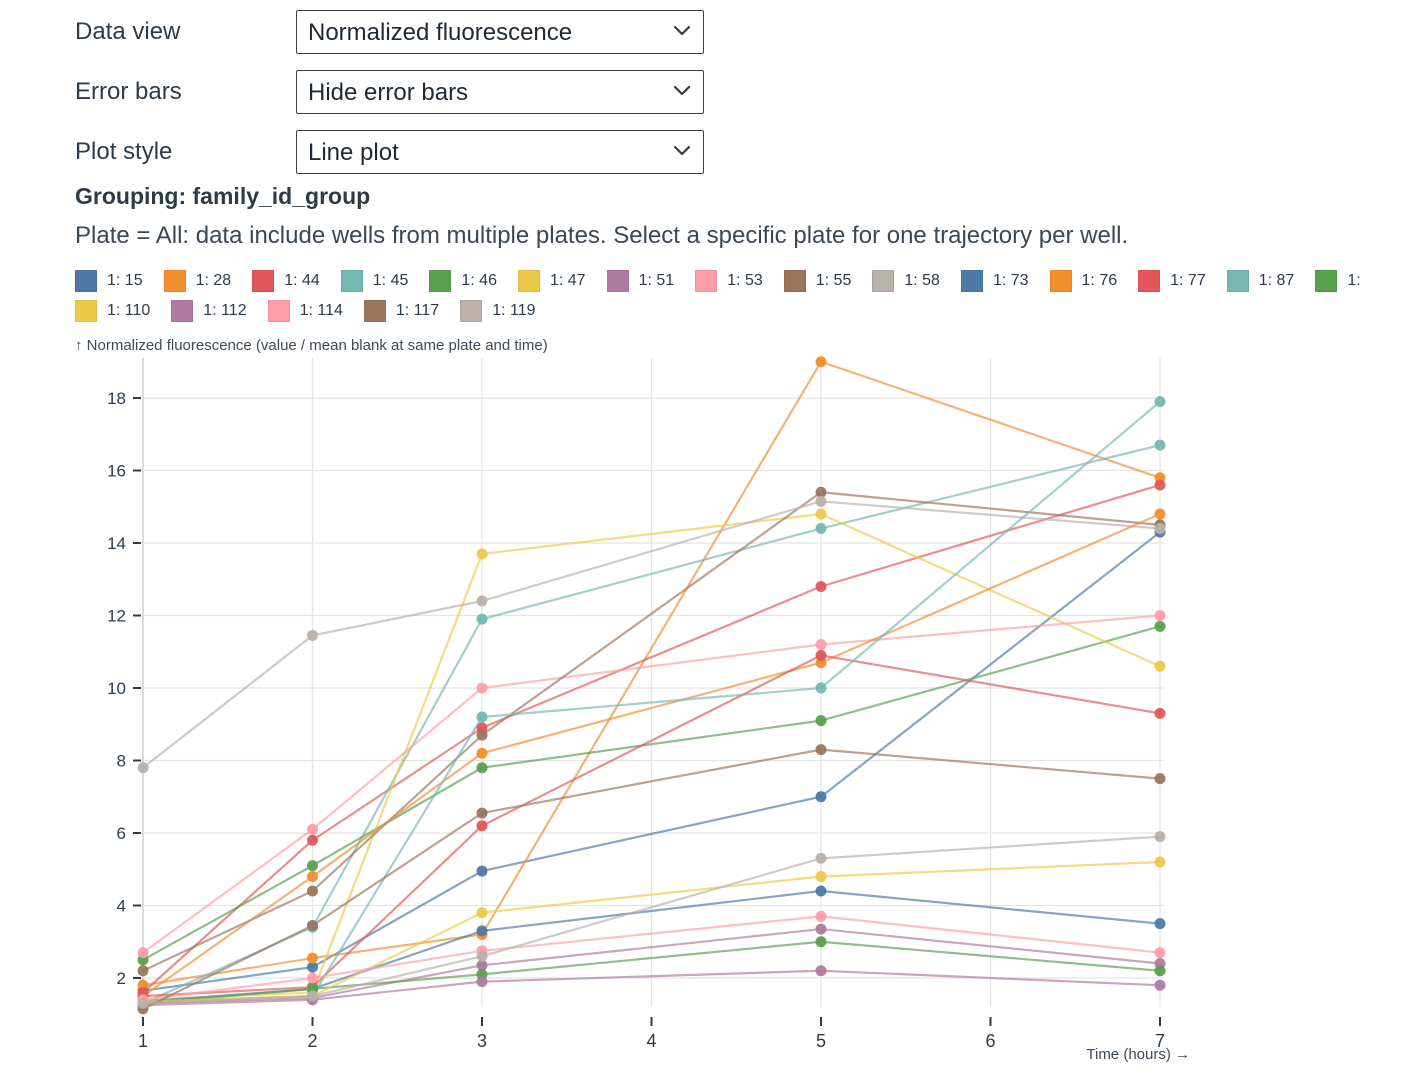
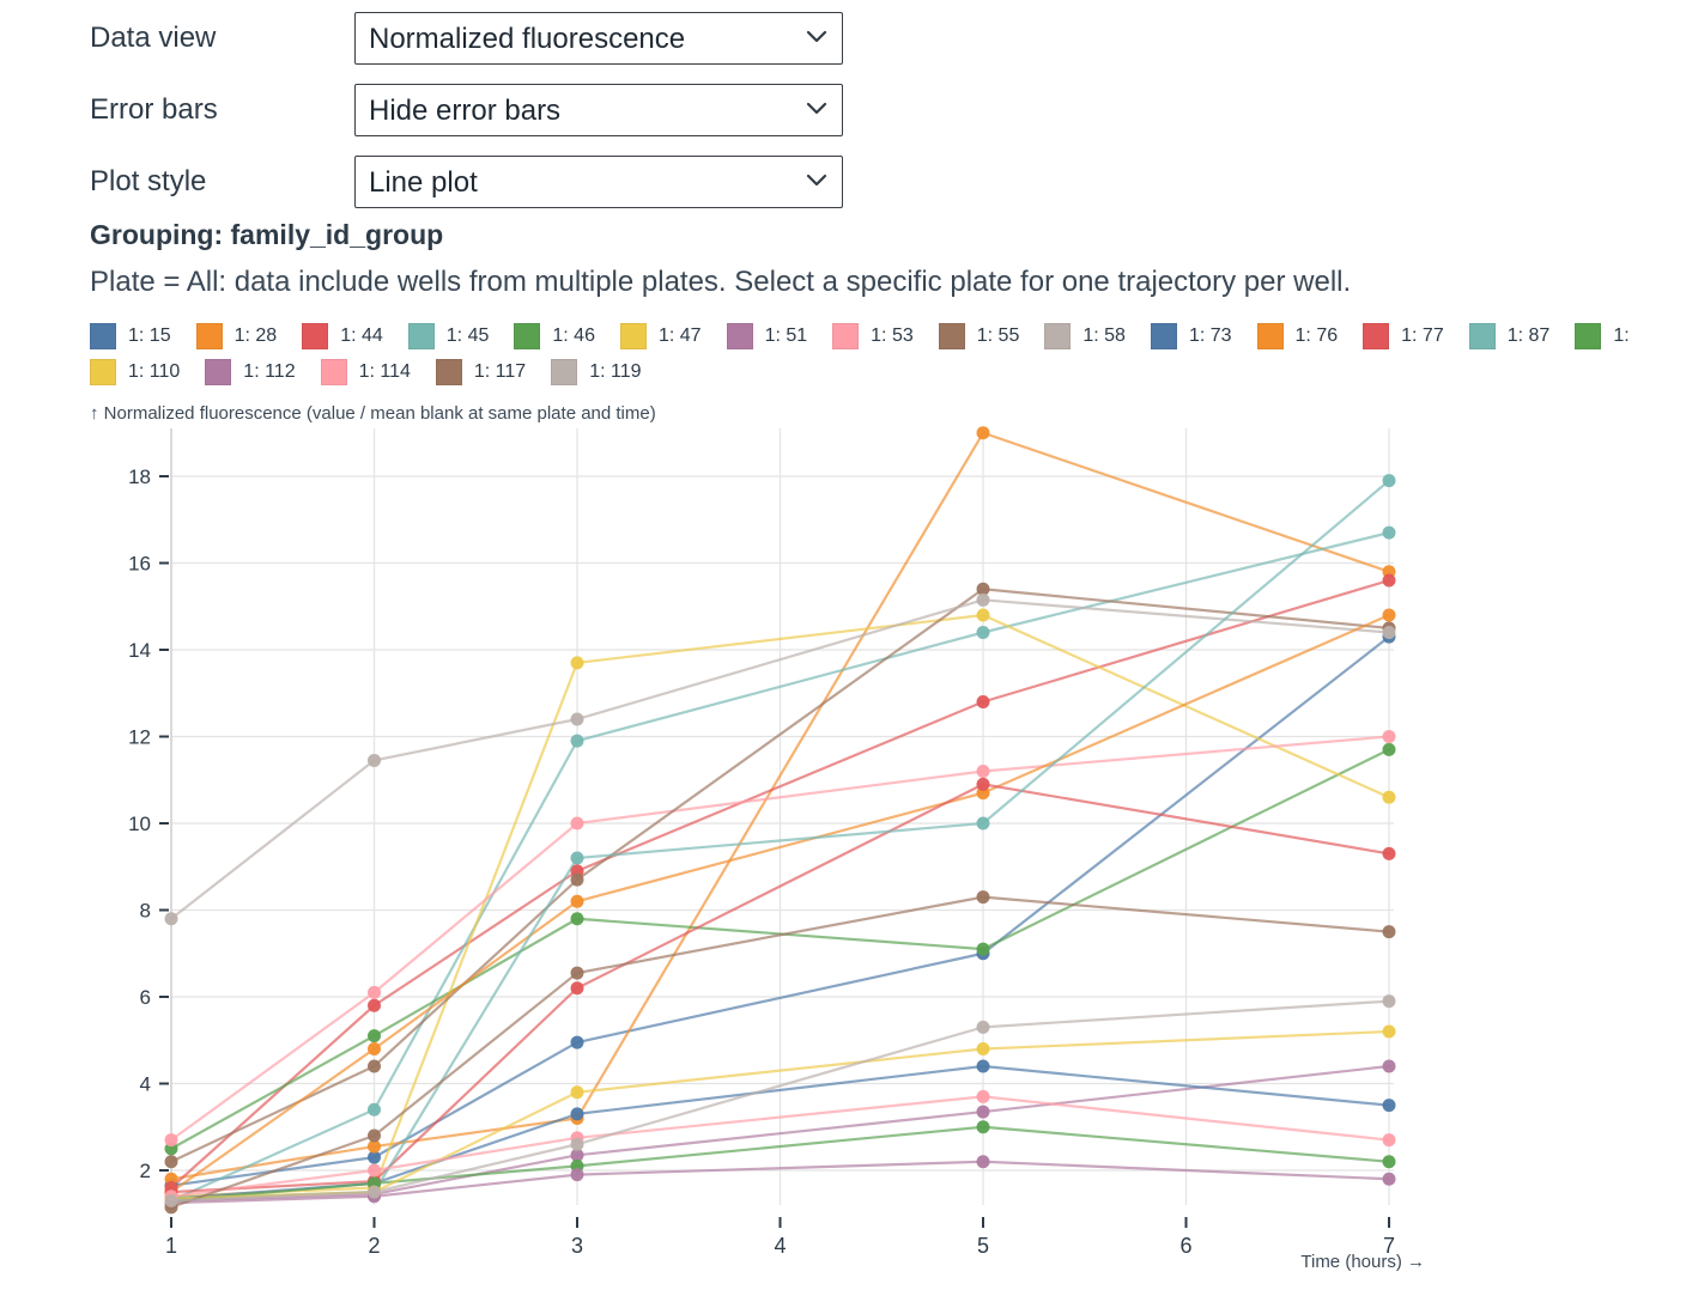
1: 117/2: 3.5 -> 2.8
1: 46/5: 9.1 -> 7.1
1: 51/7: 2.4 -> 4.4
